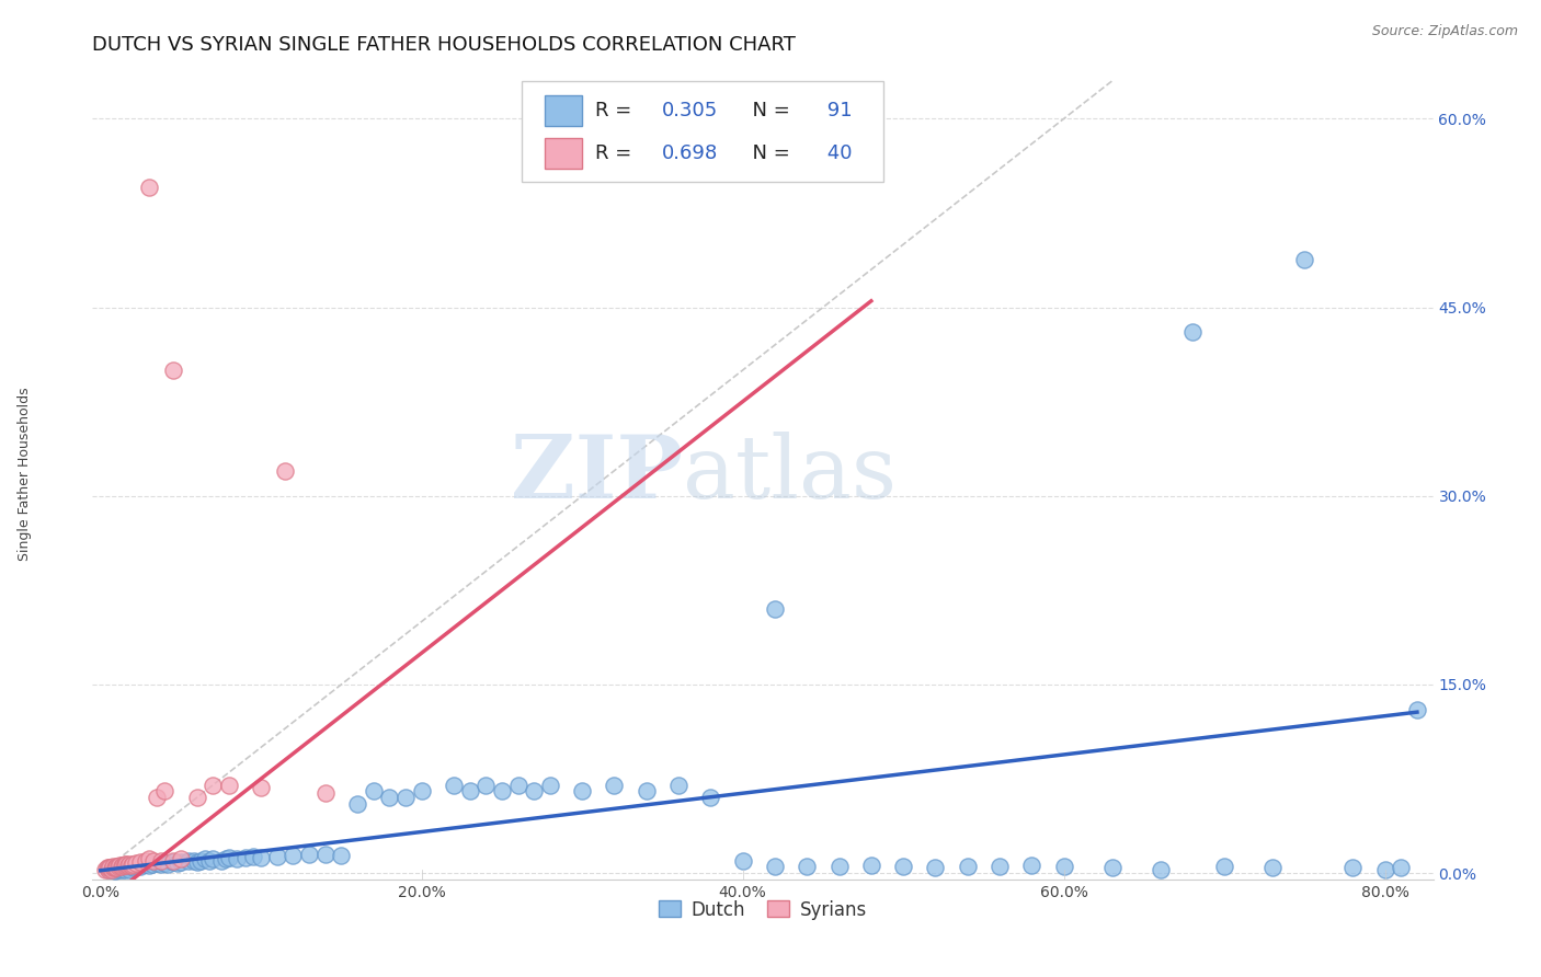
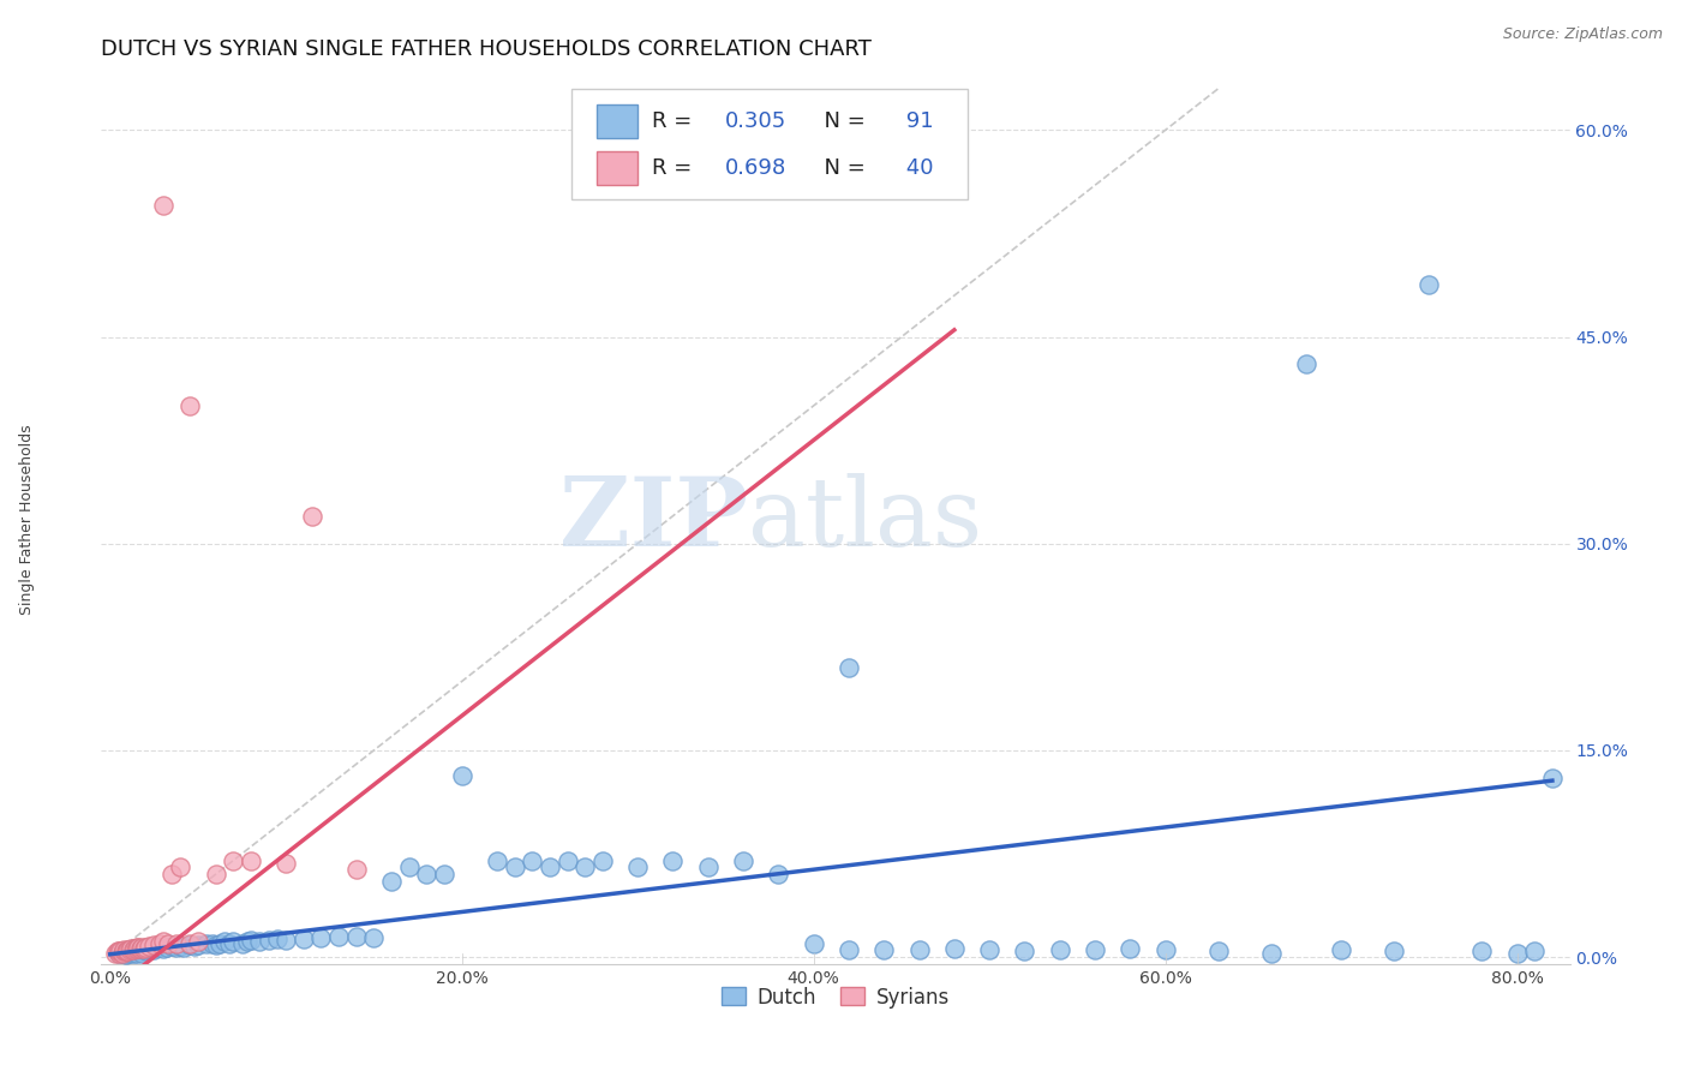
Dutch/20.0%: 6.5% -> 13.2%
